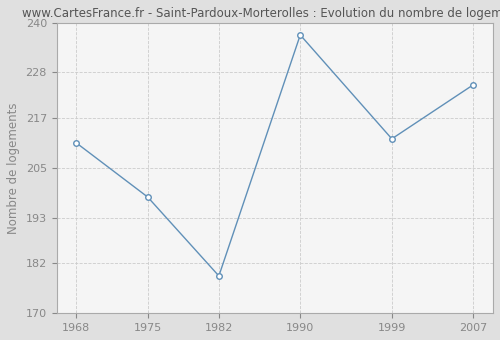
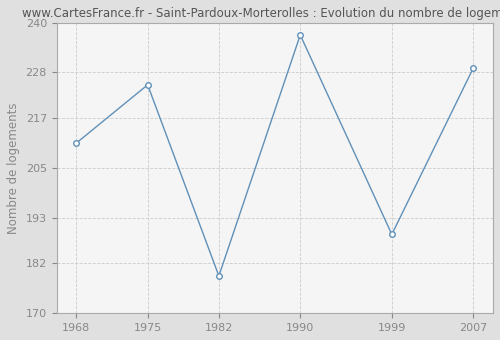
1975: 198 -> 225
1999: 212 -> 189
2007: 225 -> 229
